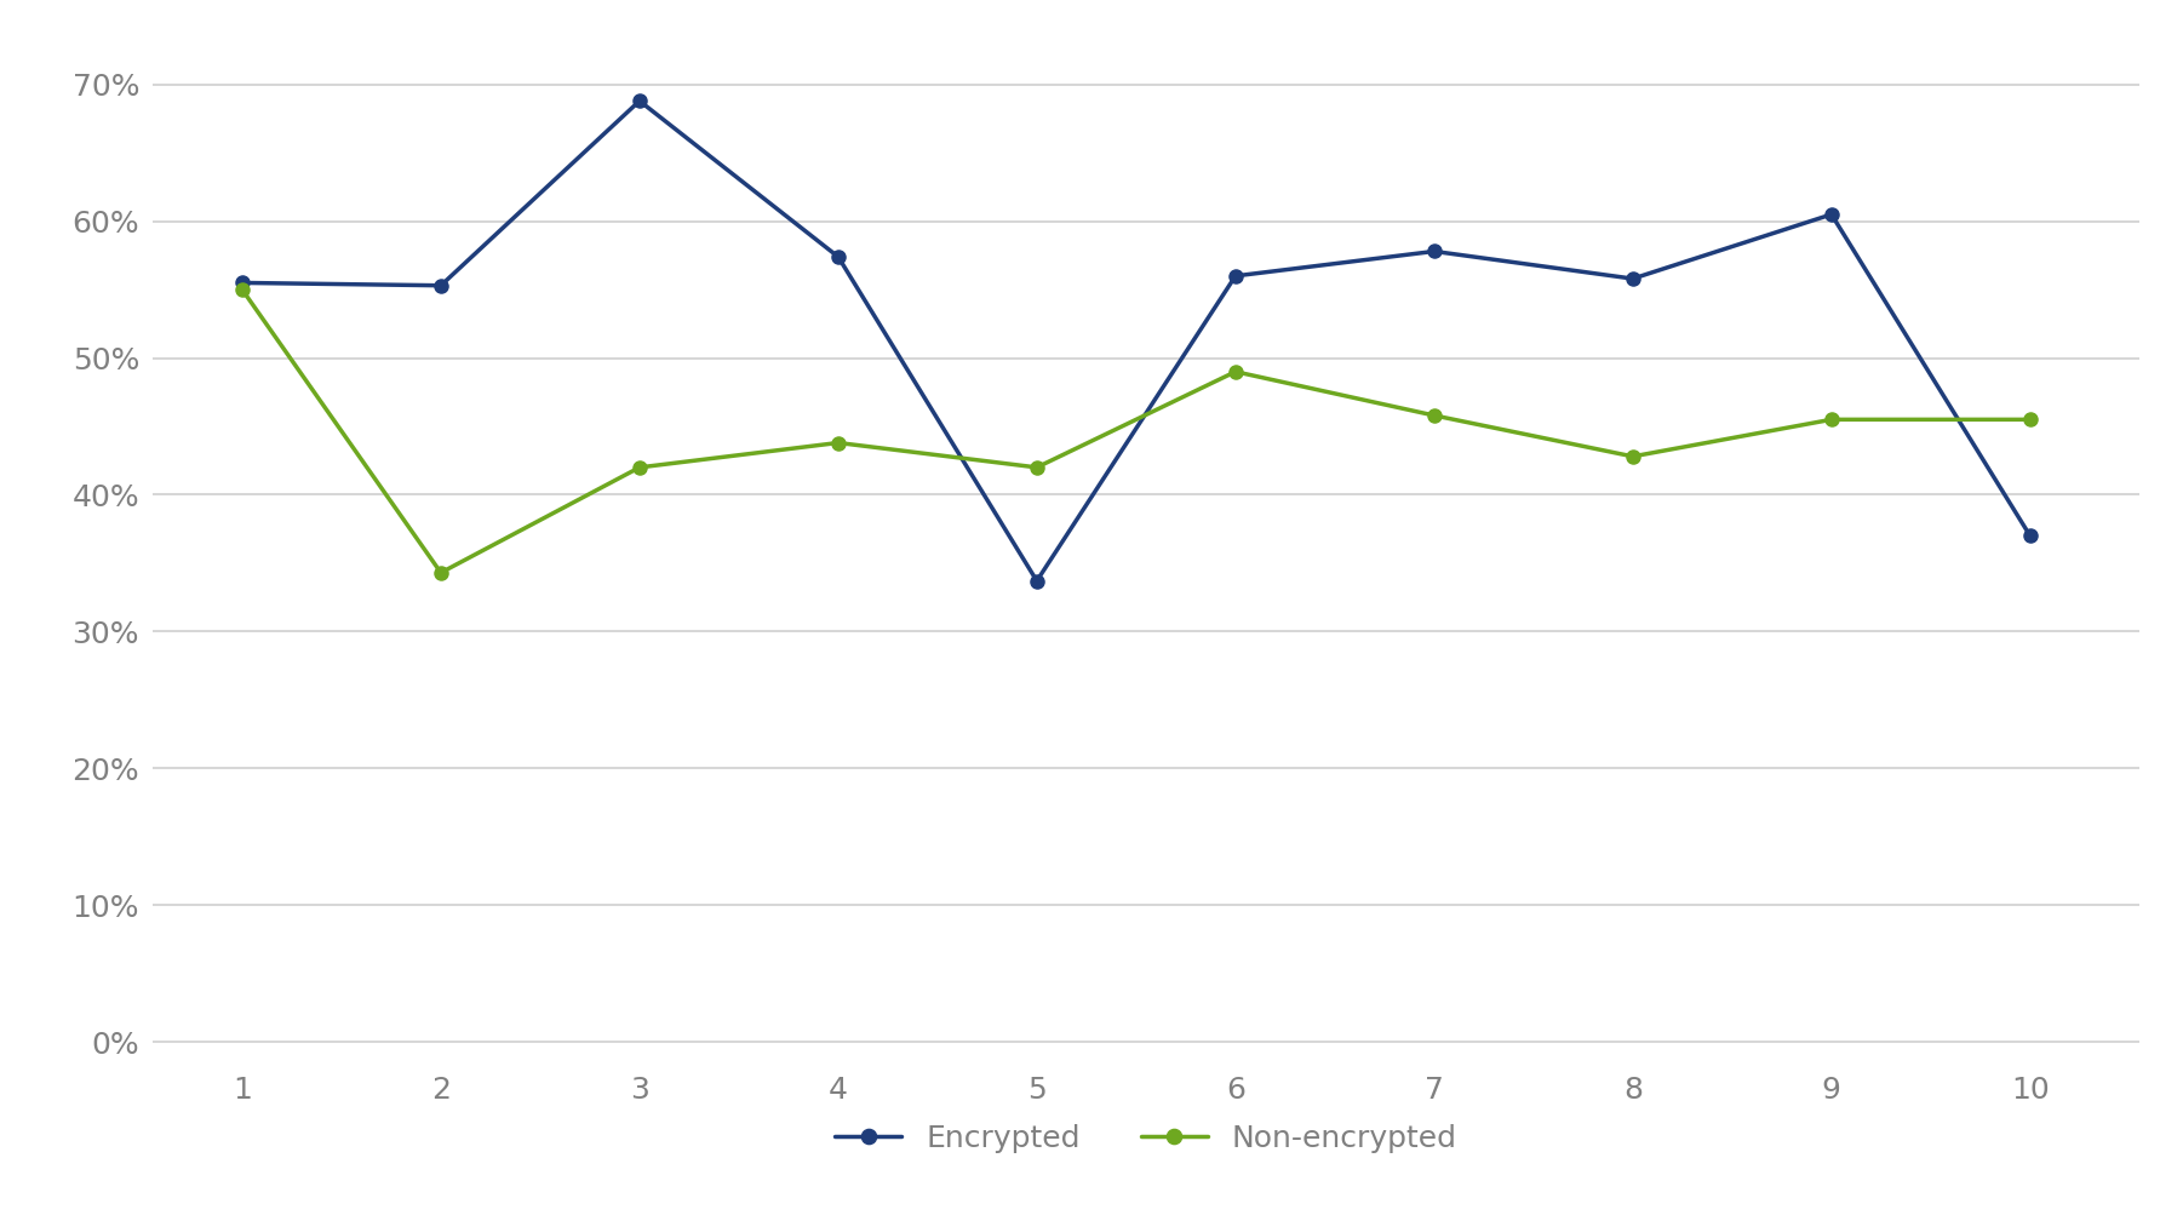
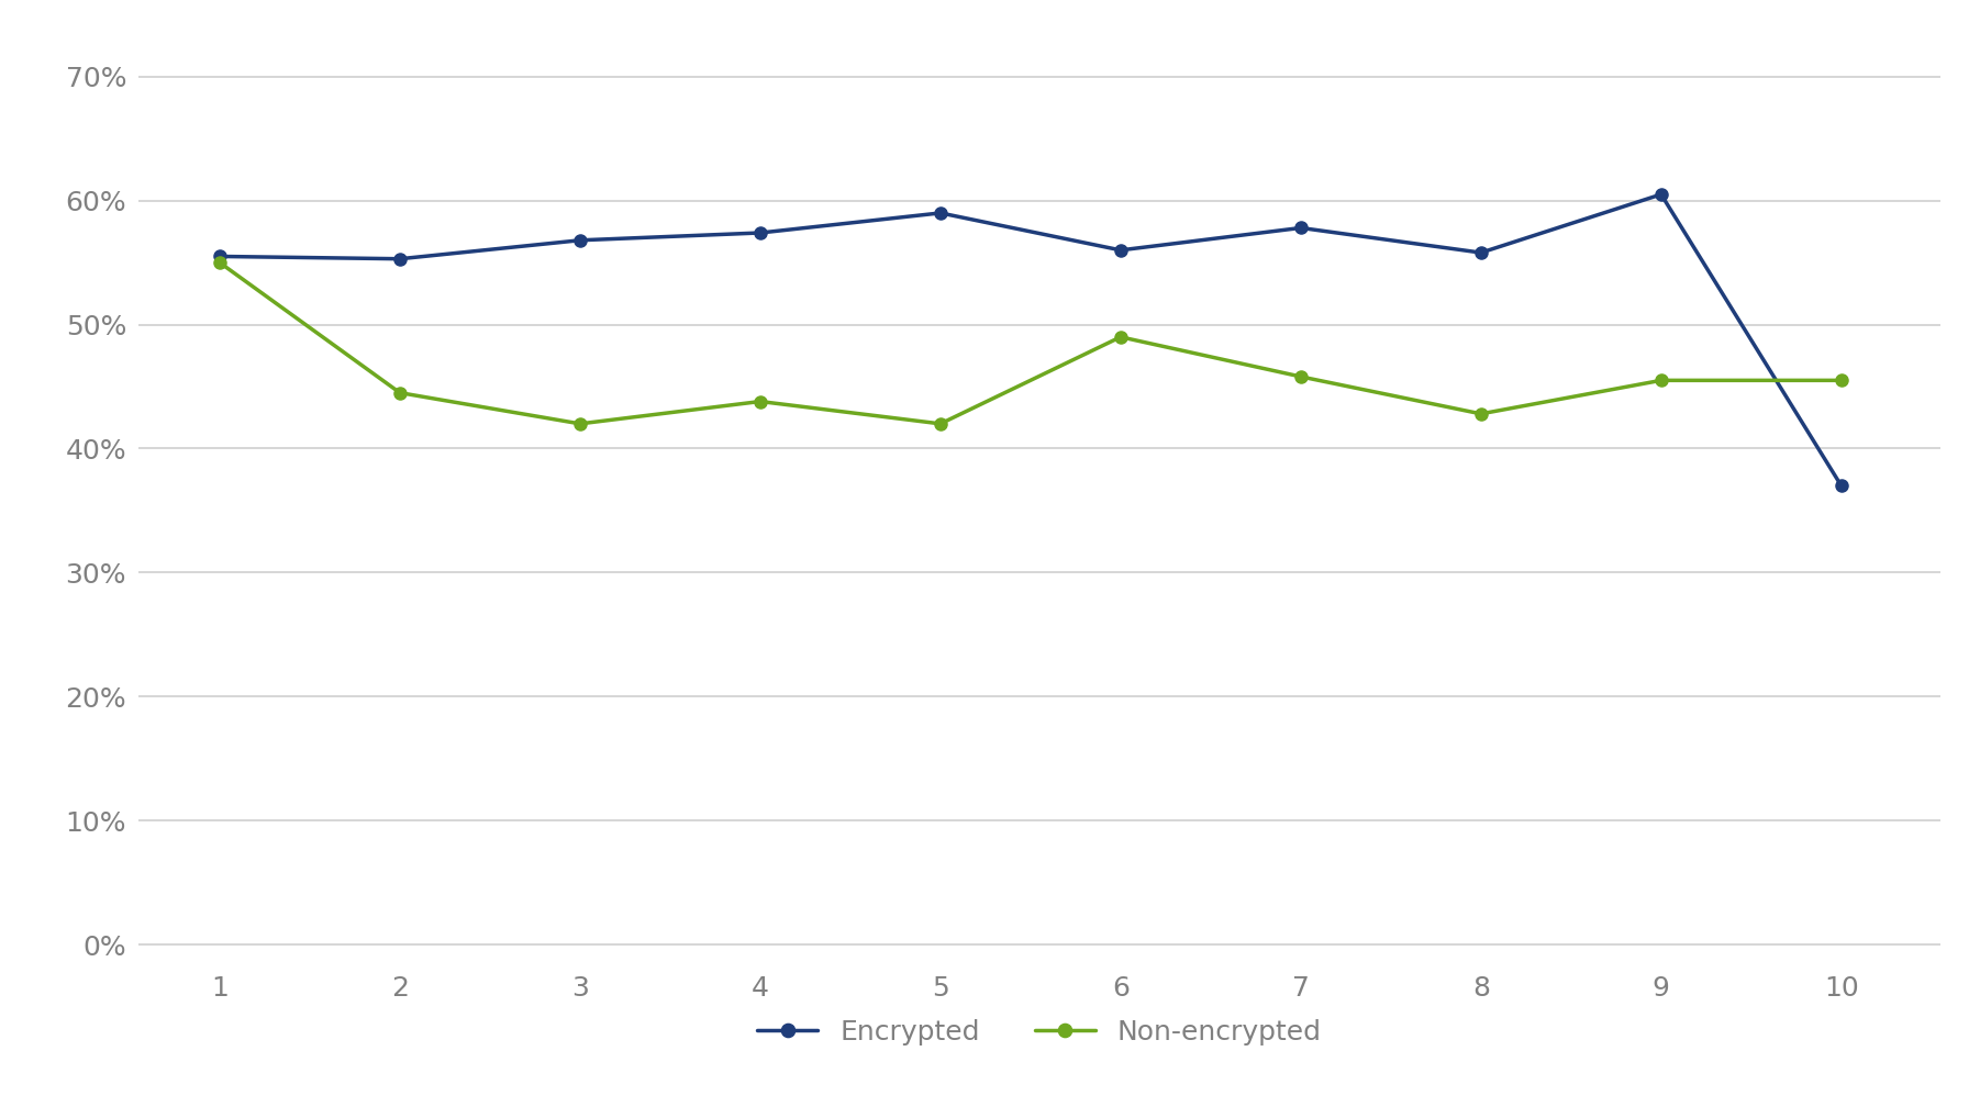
Non-encrypted/2: 34.3% -> 44.5%
Encrypted/3: 68.8% -> 56.8%
Encrypted/5: 33.7% -> 59.0%
